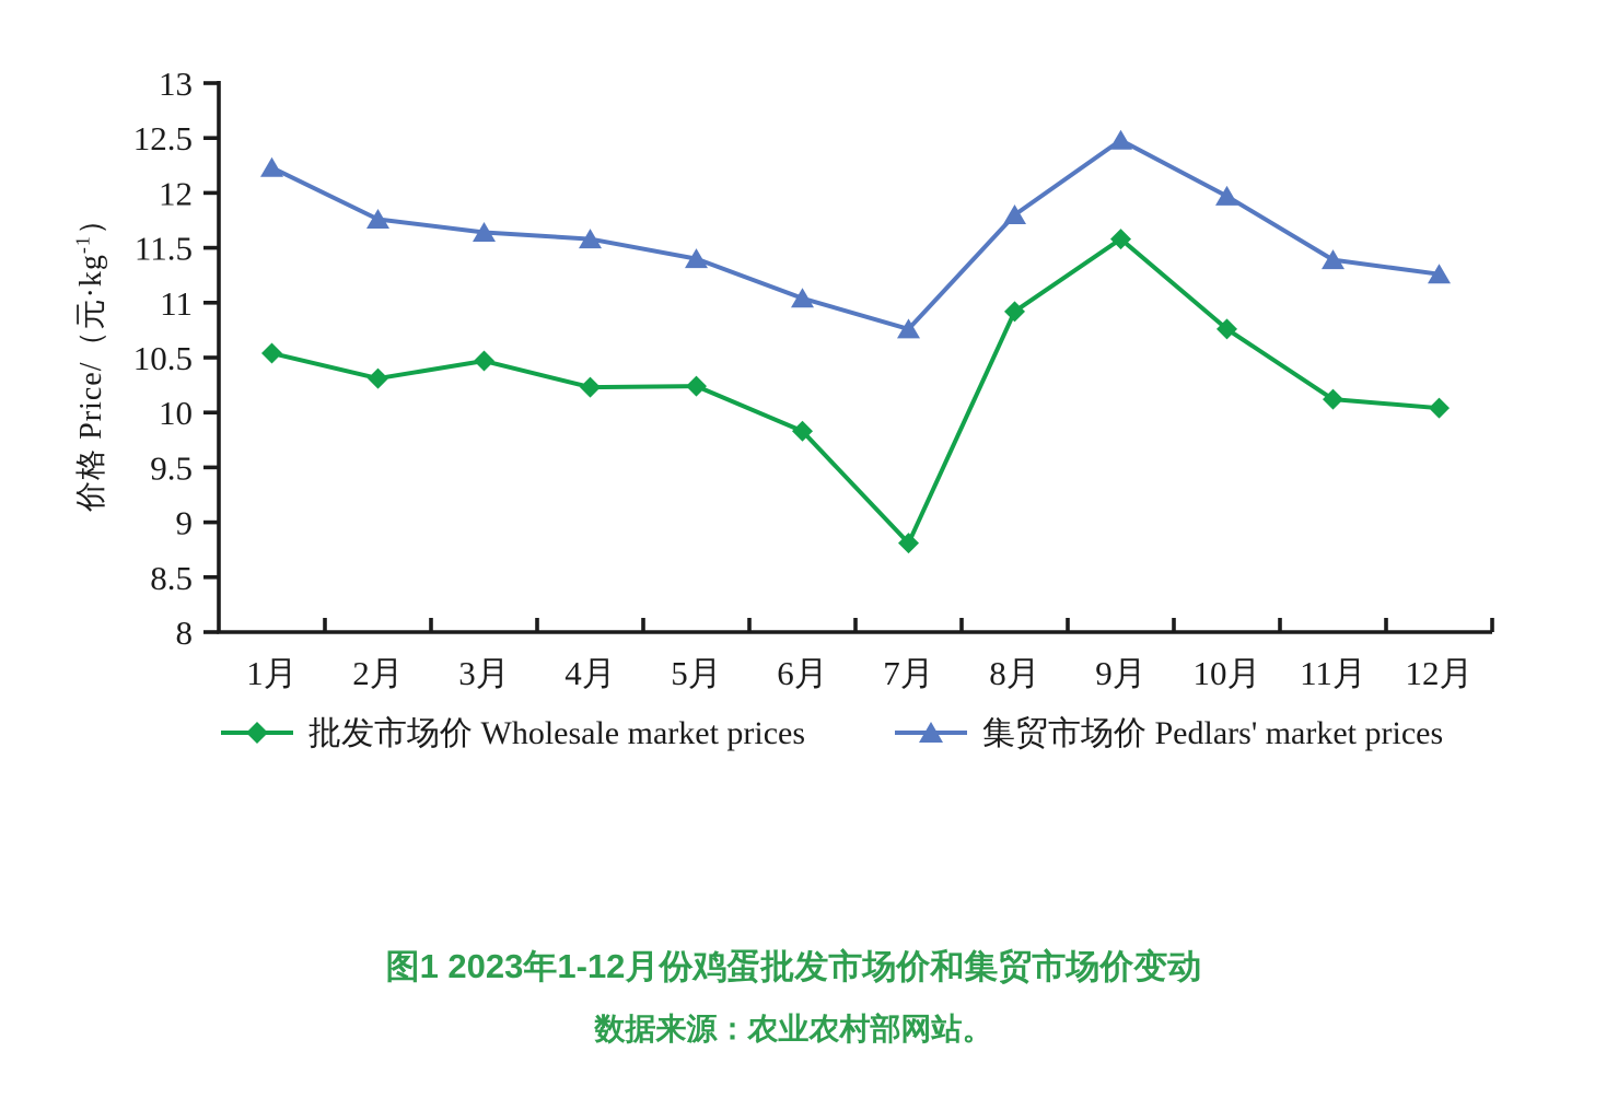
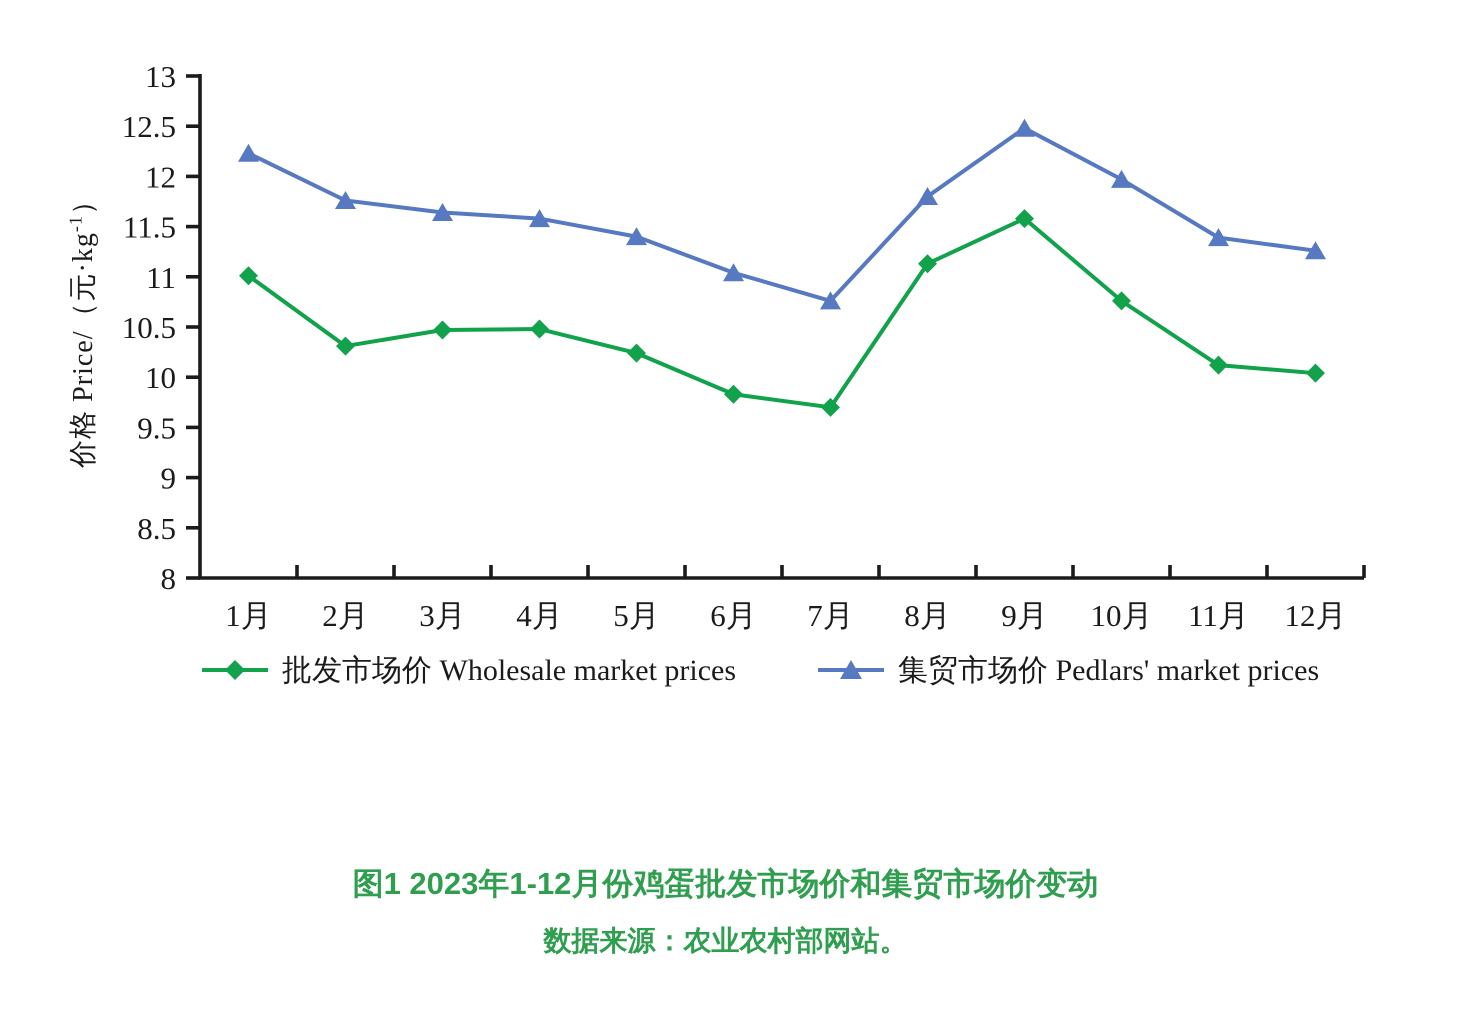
批发市场价 Wholesale market prices/1月: 10.54 -> 11.01
批发市场价 Wholesale market prices/4月: 10.23 -> 10.48
批发市场价 Wholesale market prices/7月: 8.81 -> 9.70
批发市场价 Wholesale market prices/8月: 10.92 -> 11.13
